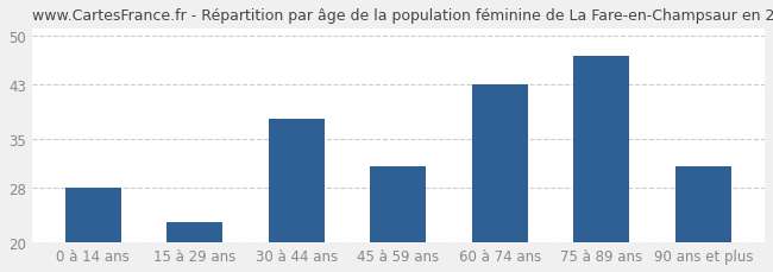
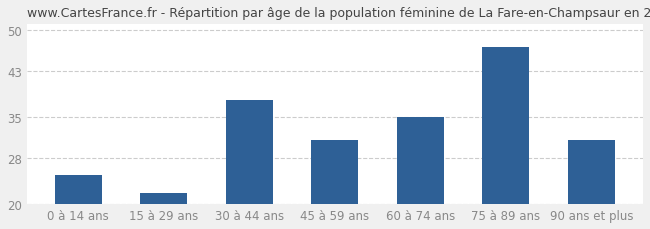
0 à 14 ans: 28 -> 25
15 à 29 ans: 23 -> 22
60 à 74 ans: 43 -> 35
